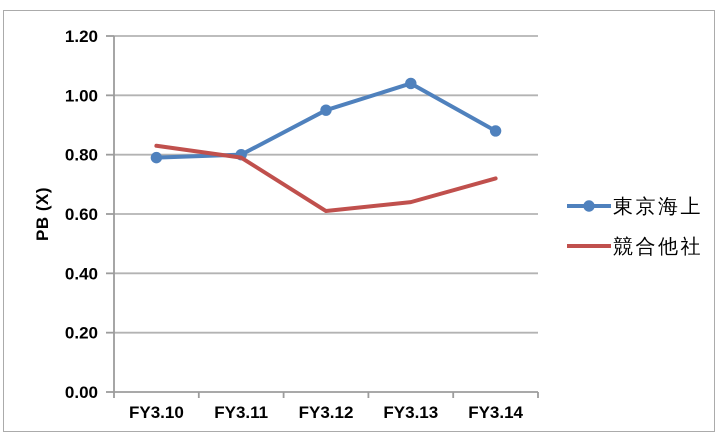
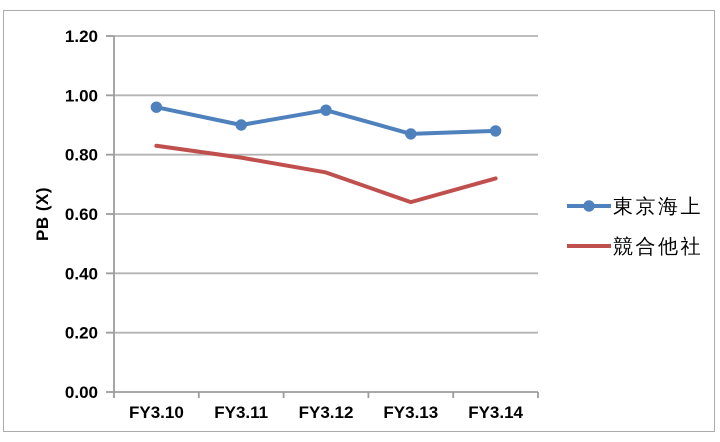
東京海上/FY3.10: 0.79 -> 0.96
東京海上/FY3.11: 0.80 -> 0.90
競合他社/FY3.12: 0.61 -> 0.74
東京海上/FY3.13: 1.04 -> 0.87
